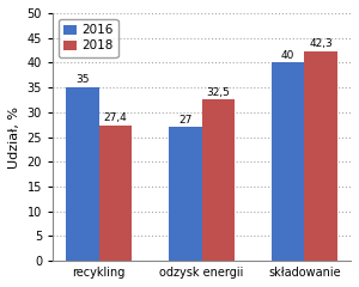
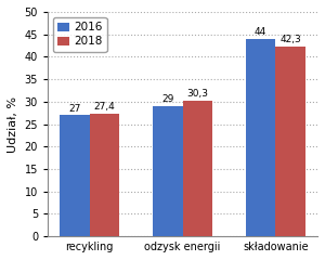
2016/recykling: 35 -> 27
2016/odzysk energii: 27 -> 29
2018/odzysk energii: 32,5 -> 30,3
2016/składowanie: 40 -> 44
